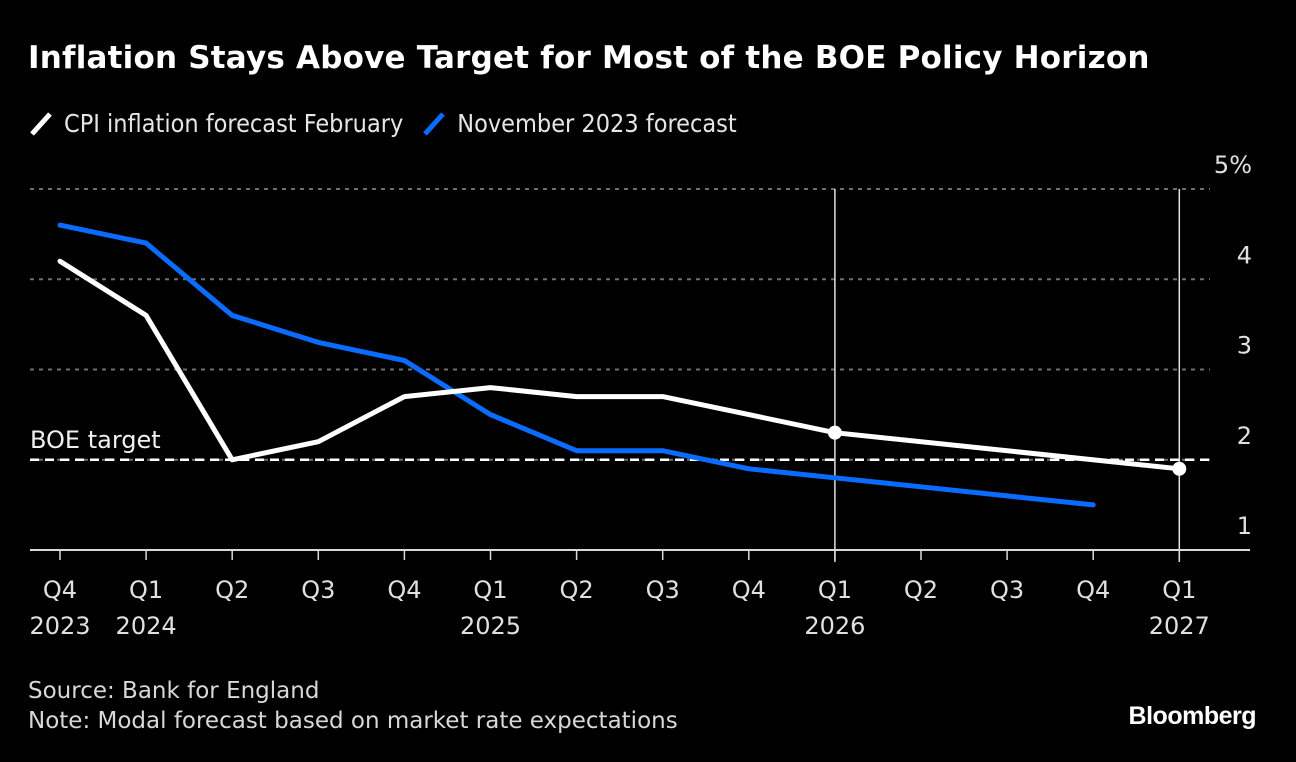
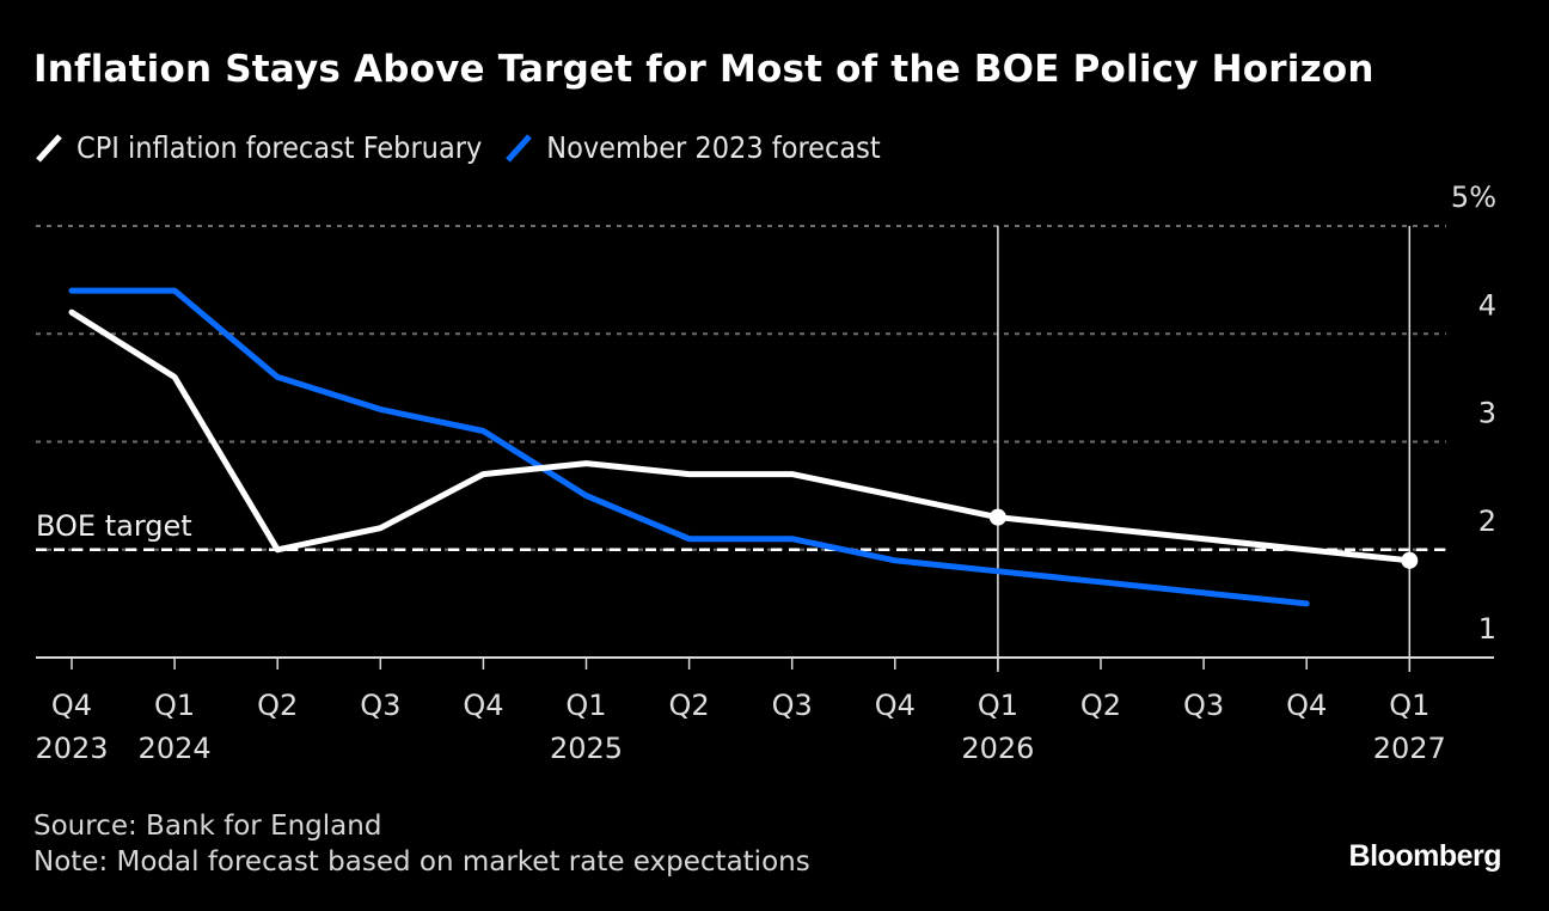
November 2023 forecast/Q4 2023: 4.6% -> 4.4%
